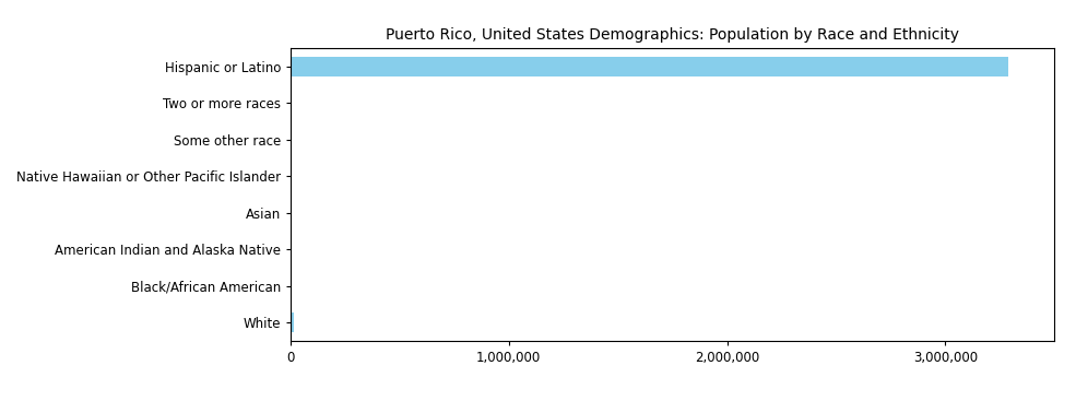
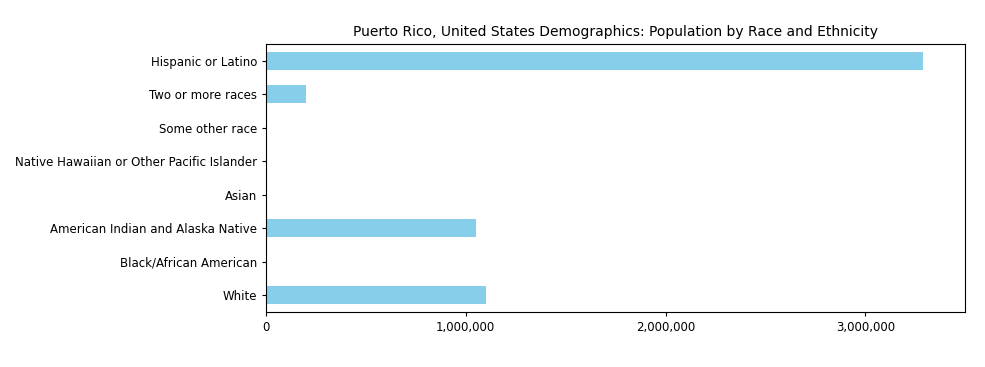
Two or more races: 0 -> 200,000
American Indian and Alaska Native: 0 -> 1,050,000
White: 20,000 -> 1,100,000
